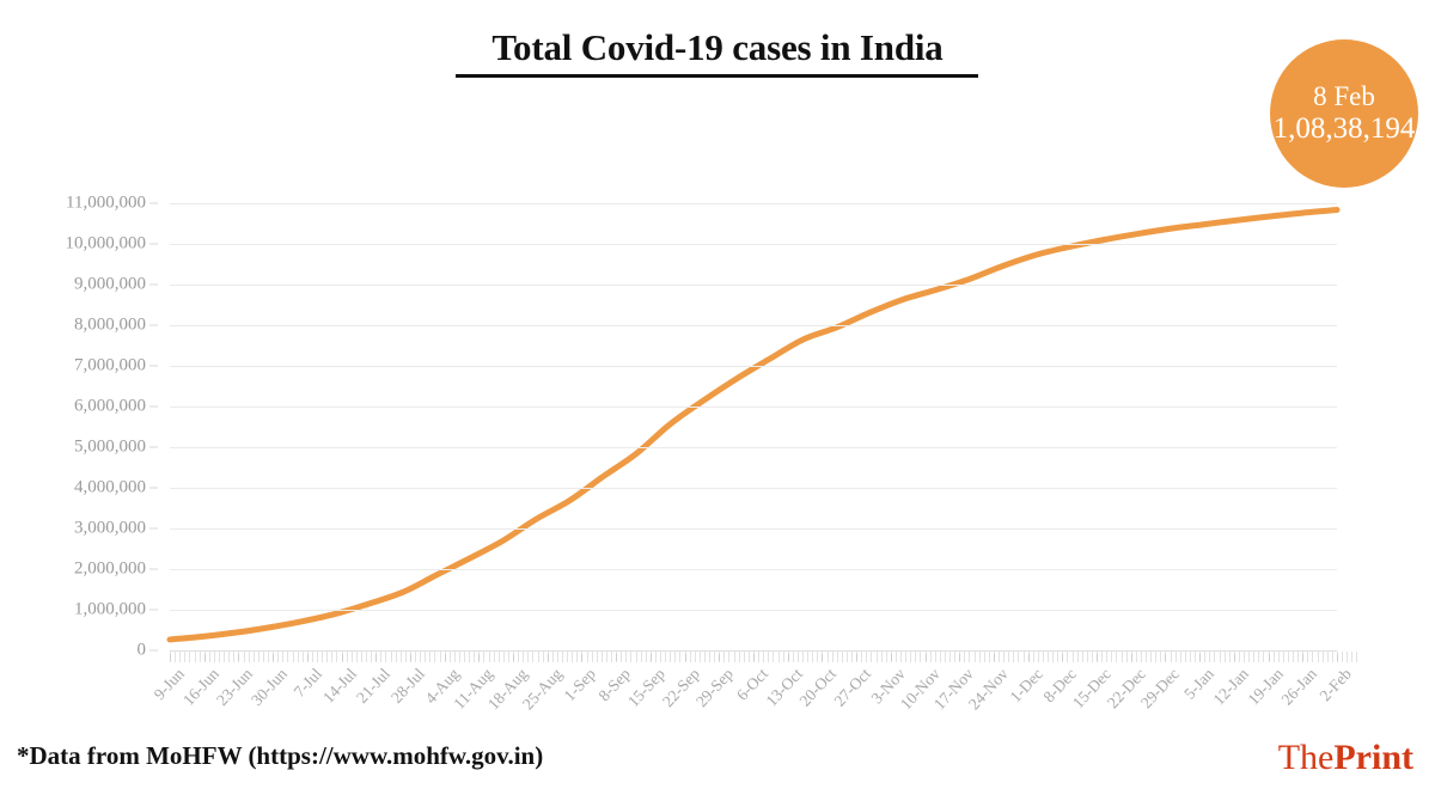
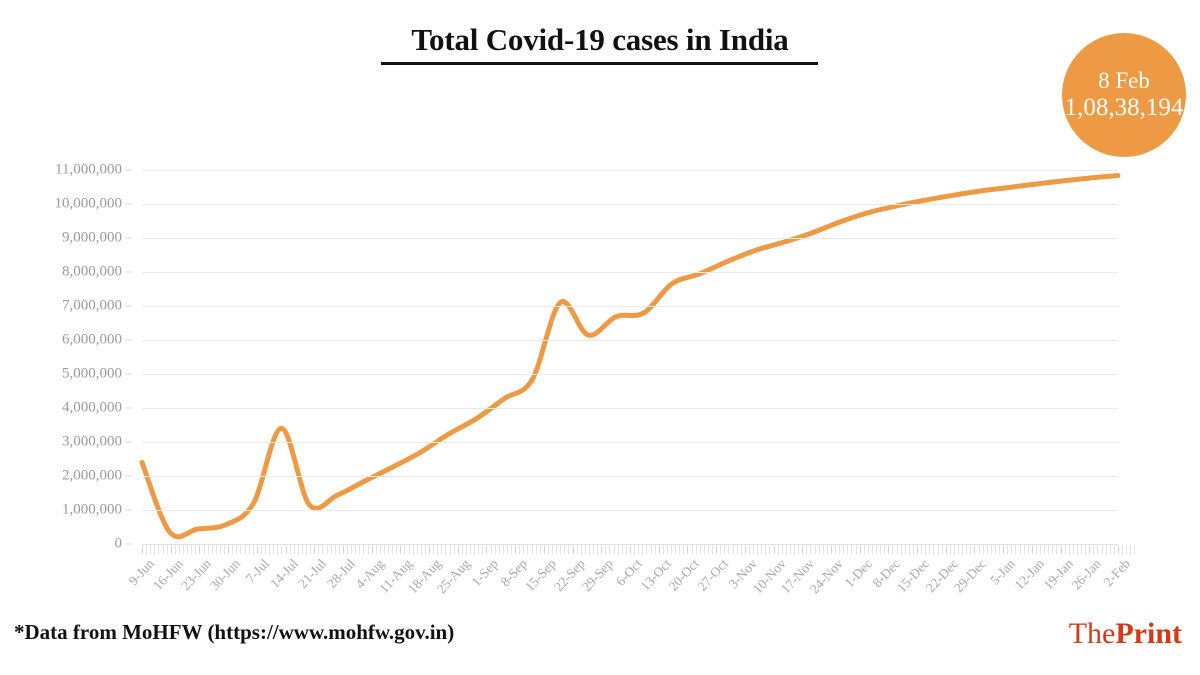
9-Jun: 300000 -> 2400000
7-Jul: 700000 -> 1200000
14-Jul: 900000 -> 3400000
22-Sep: 5600000 -> 7100000
13-Oct: 7200000 -> 6800000
